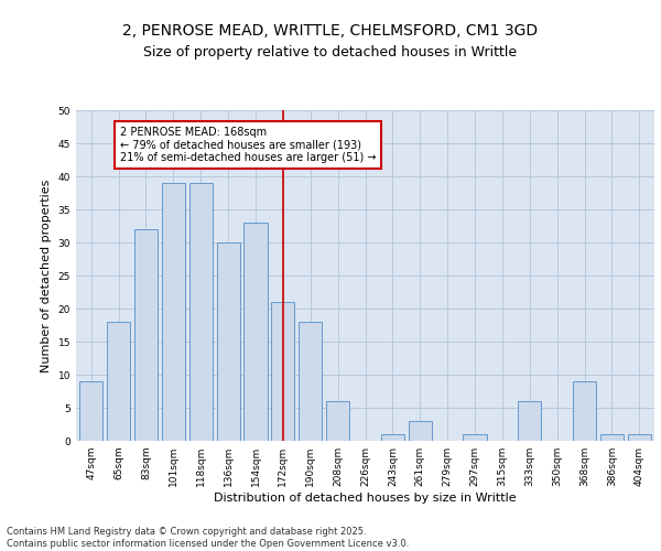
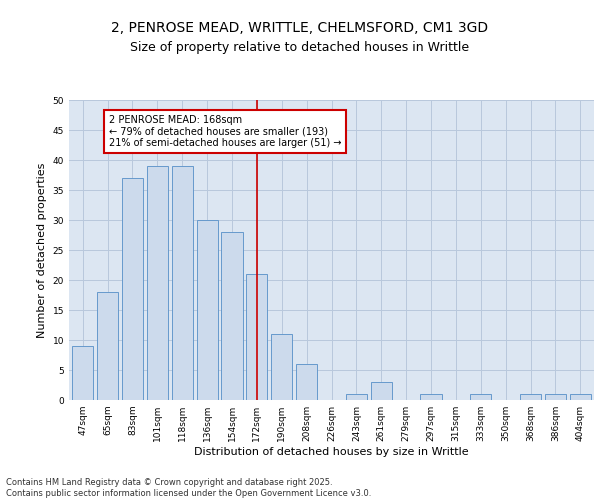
83sqm: 32 -> 37
154sqm: 33 -> 28
190sqm: 18 -> 11
333sqm: 6 -> 1
368sqm: 9 -> 1
